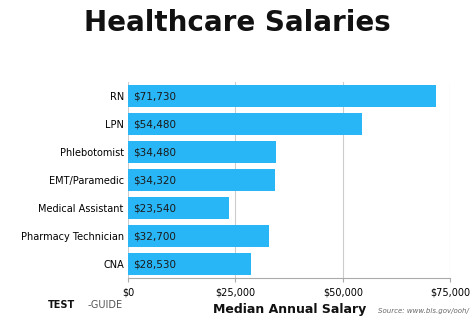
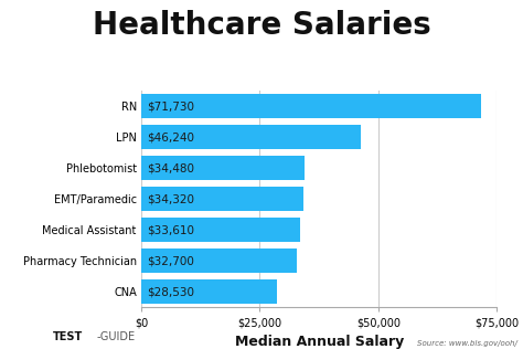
LPN: $54,480 -> $46,240
Medical Assistant: $23,540 -> $33,610
